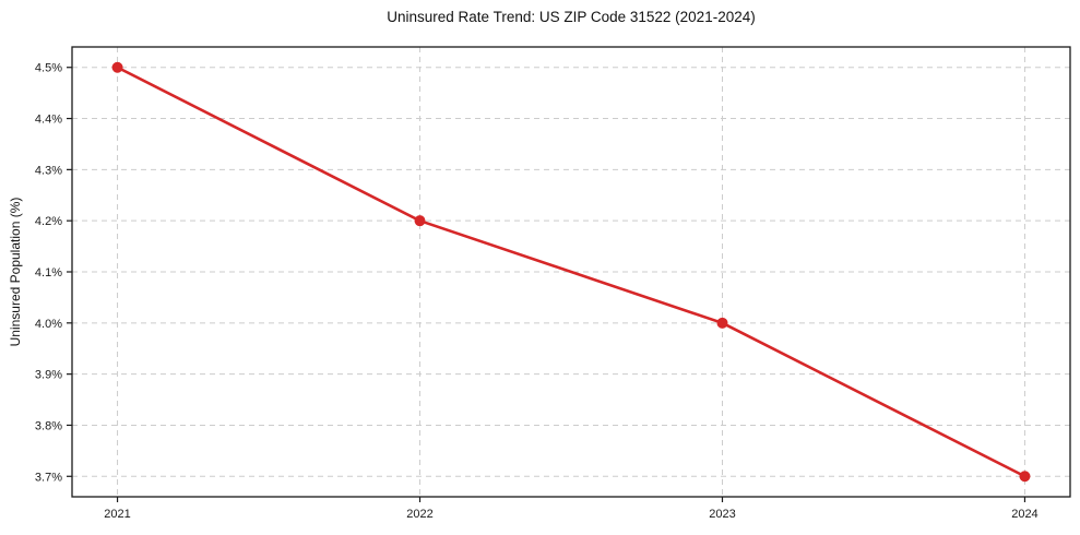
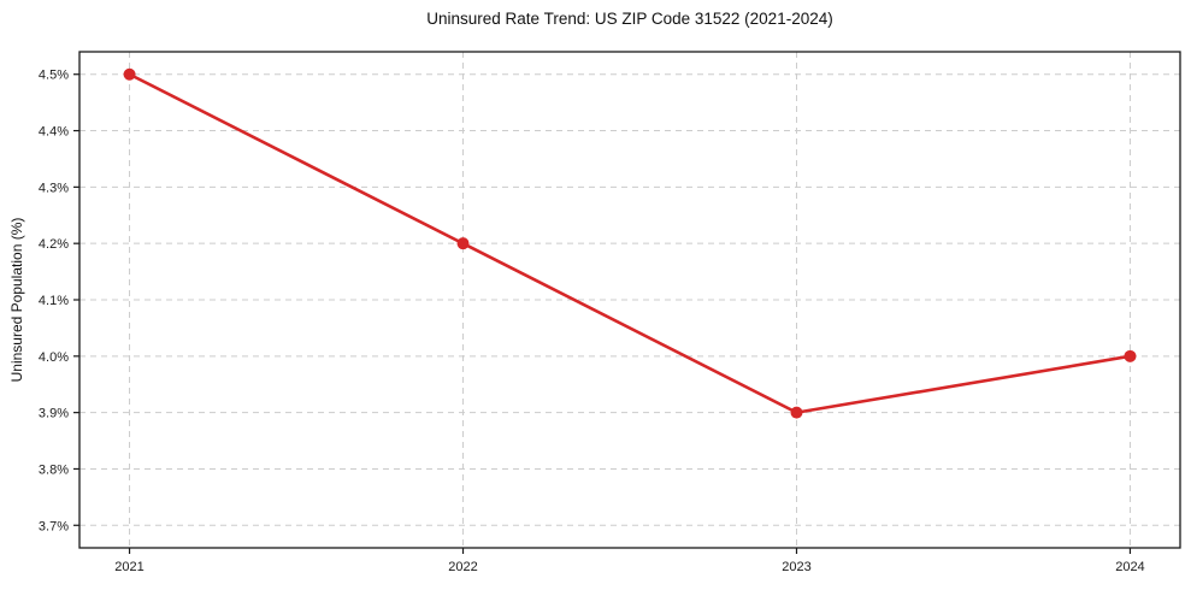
2023: 4.0% -> 3.9%
2024: 3.7% -> 4.0%
